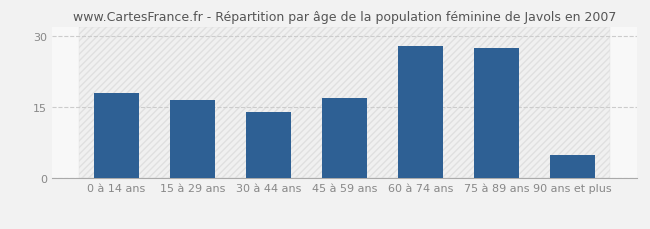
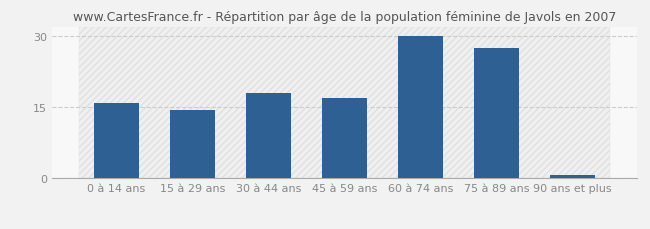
0 à 14 ans: 18.0 -> 16.0
15 à 29 ans: 16.5 -> 14.5
30 à 44 ans: 14.0 -> 18.0
60 à 74 ans: 28.0 -> 30.0
90 ans et plus: 5.0 -> 0.8
